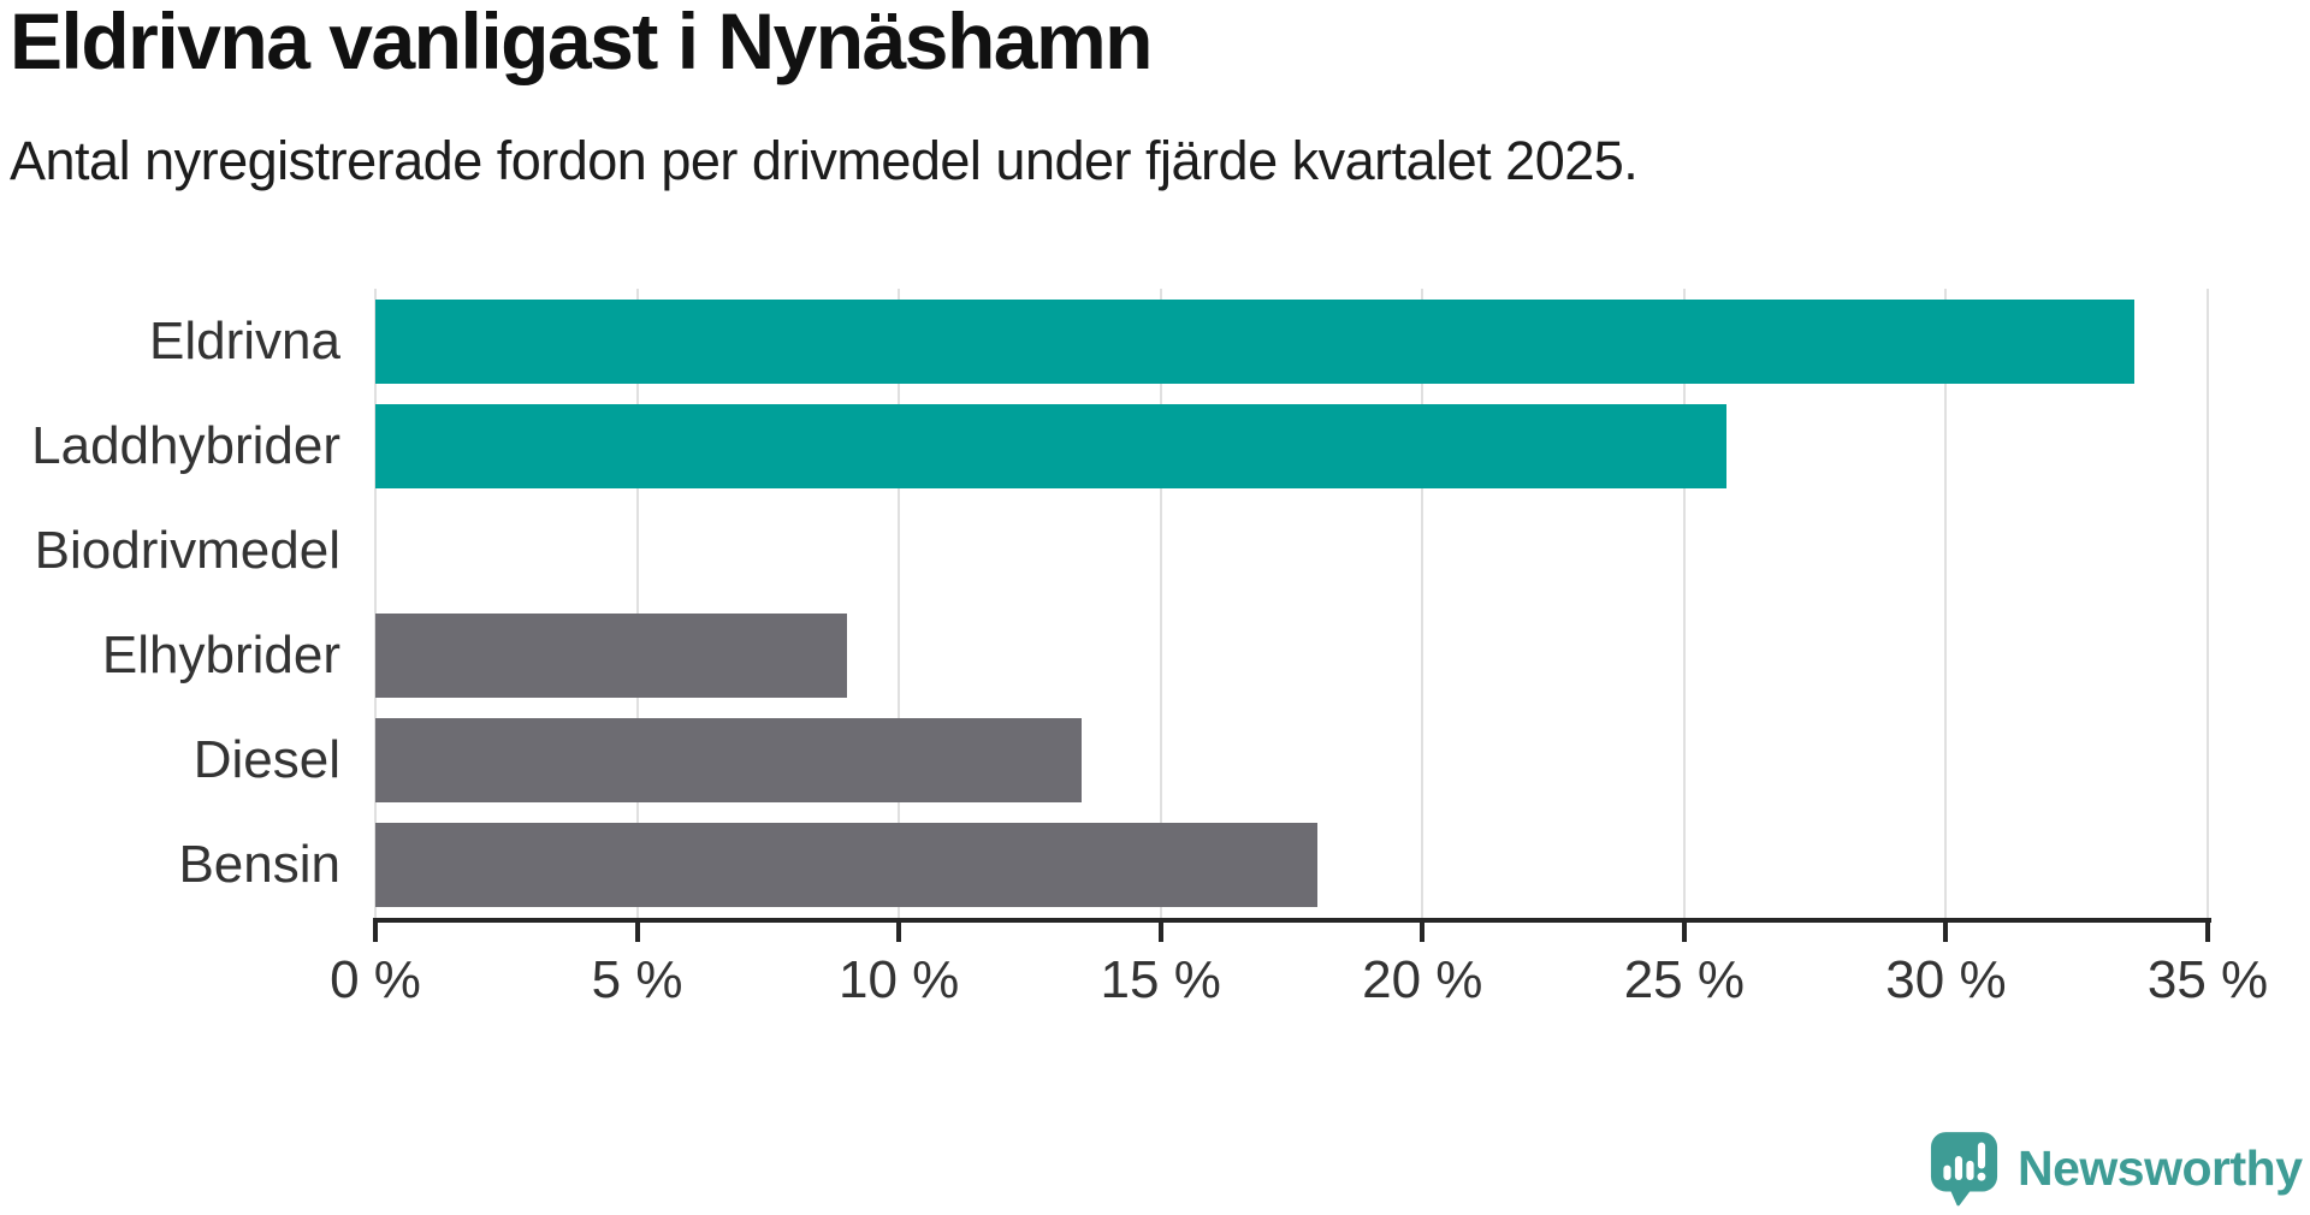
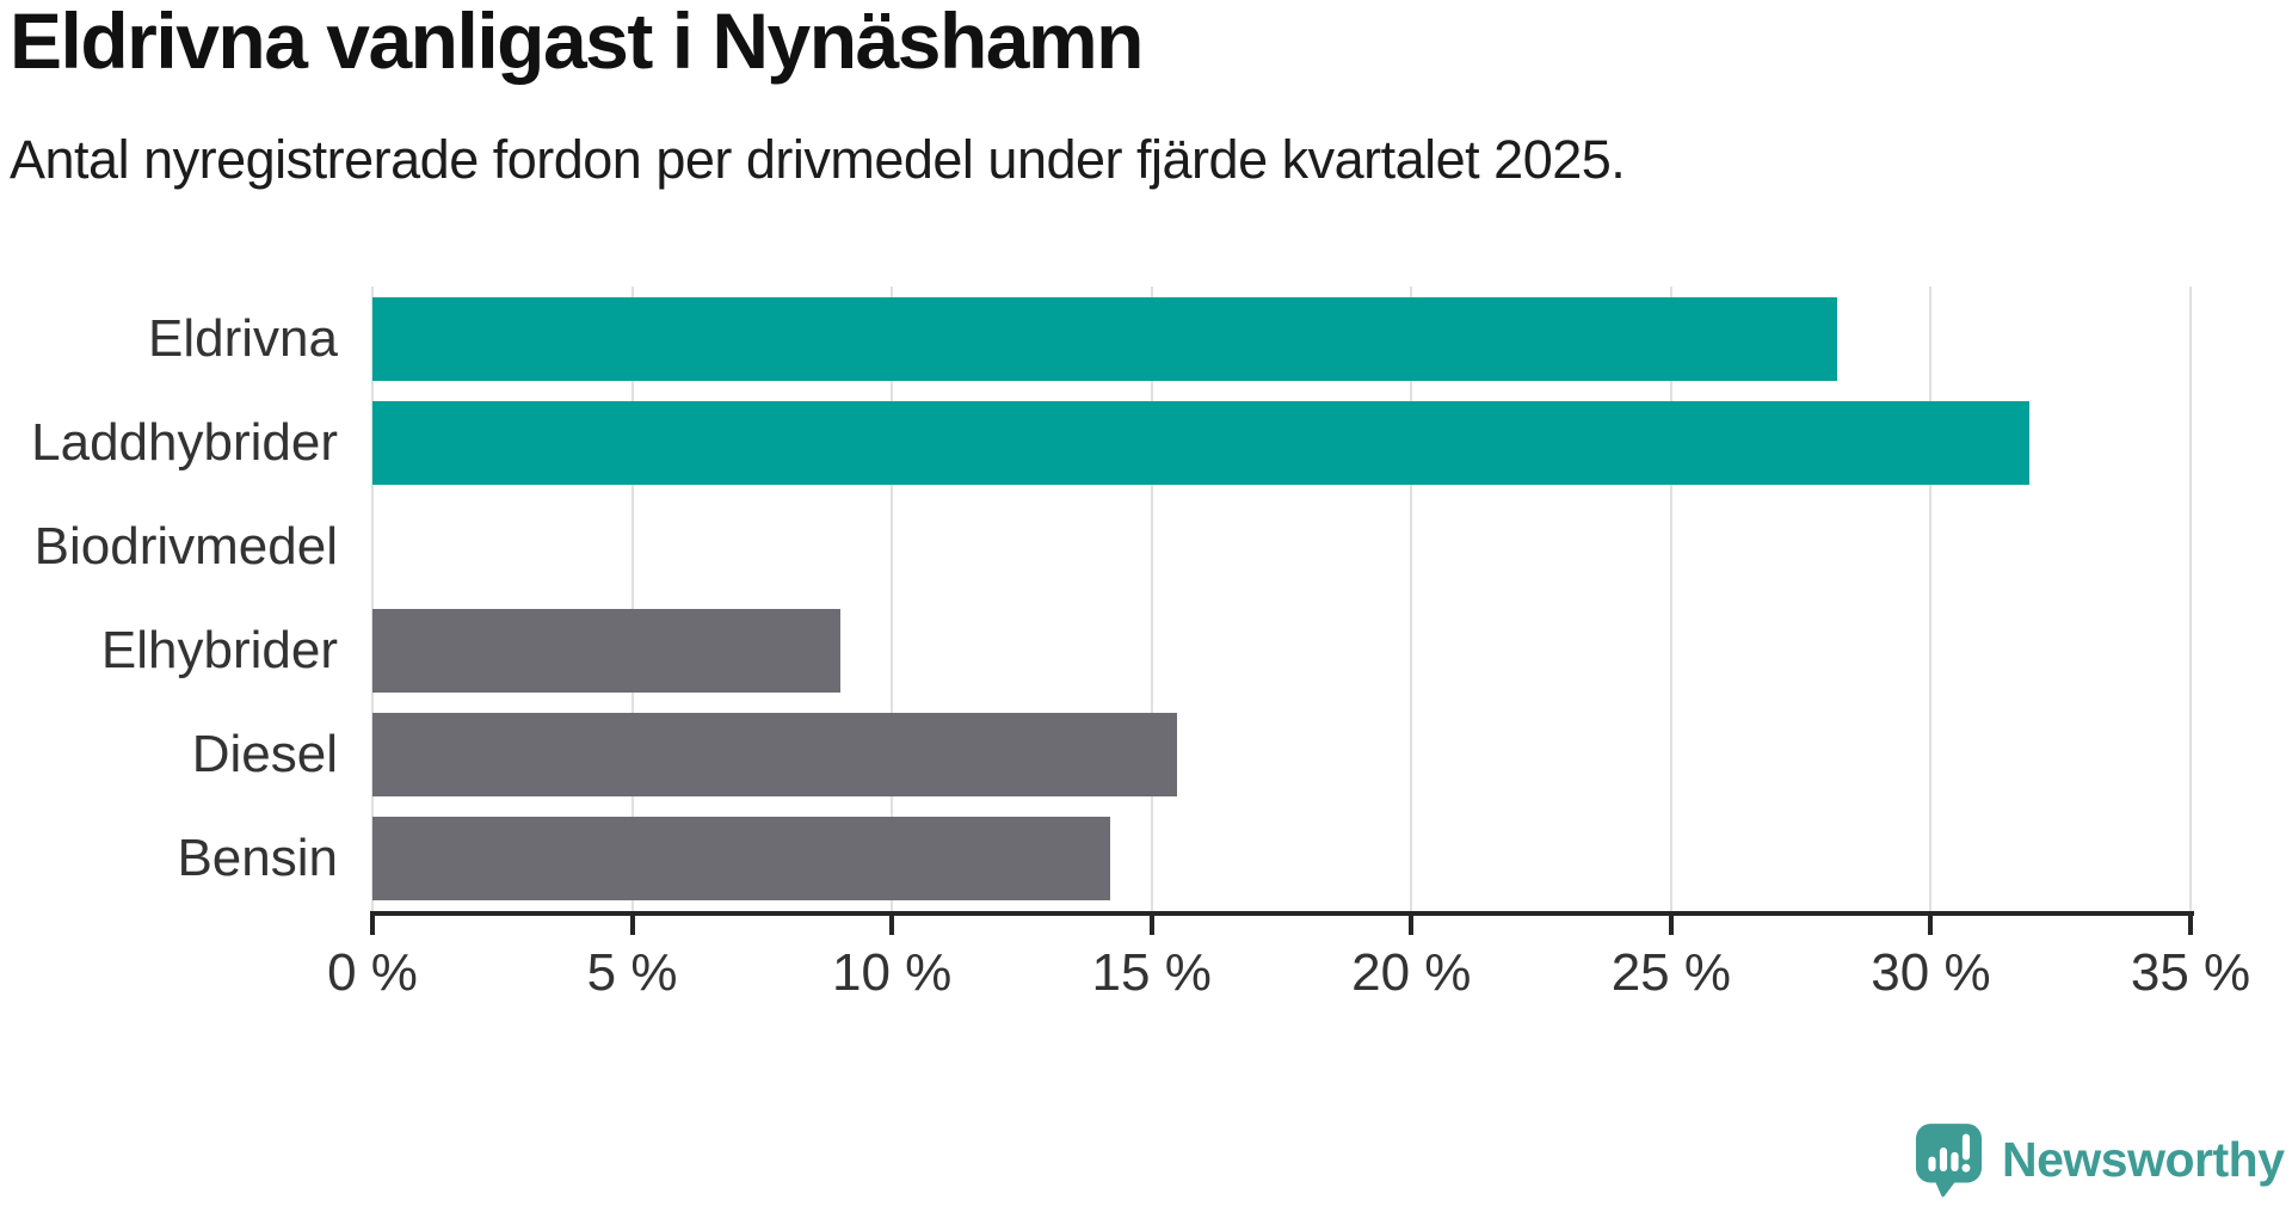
Eldrivna: 33.6% -> 28.2%
Laddhybrider: 25.8% -> 31.9%
Diesel: 13.5% -> 15.5%
Bensin: 18.0% -> 14.2%
